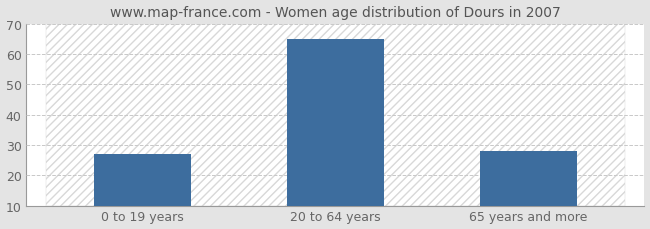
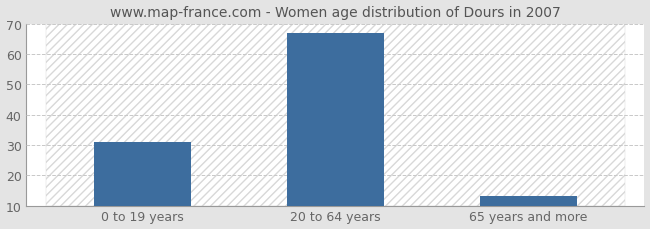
0 to 19 years: 27 -> 31
20 to 64 years: 65 -> 67
65 years and more: 28 -> 13
